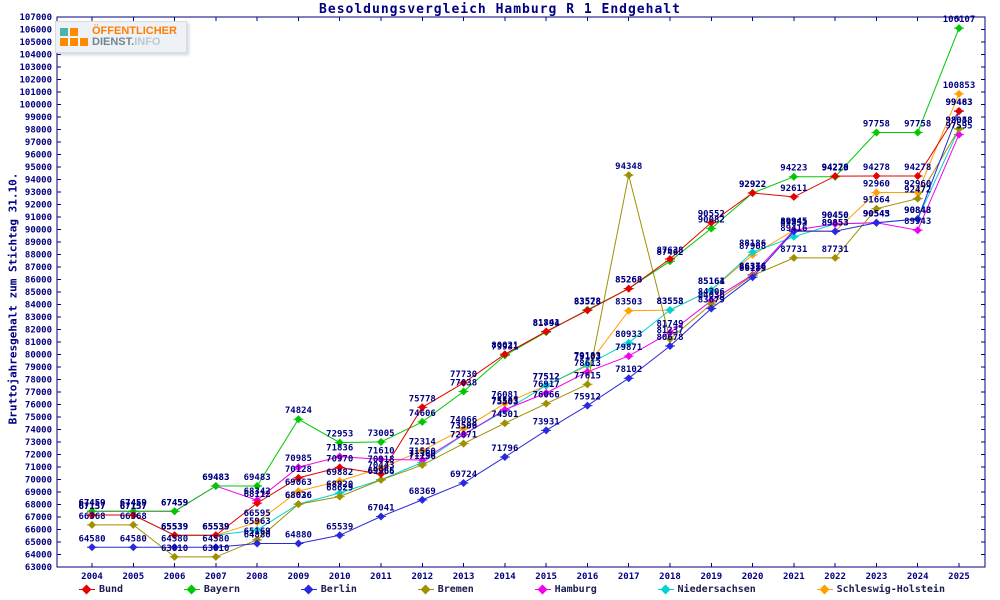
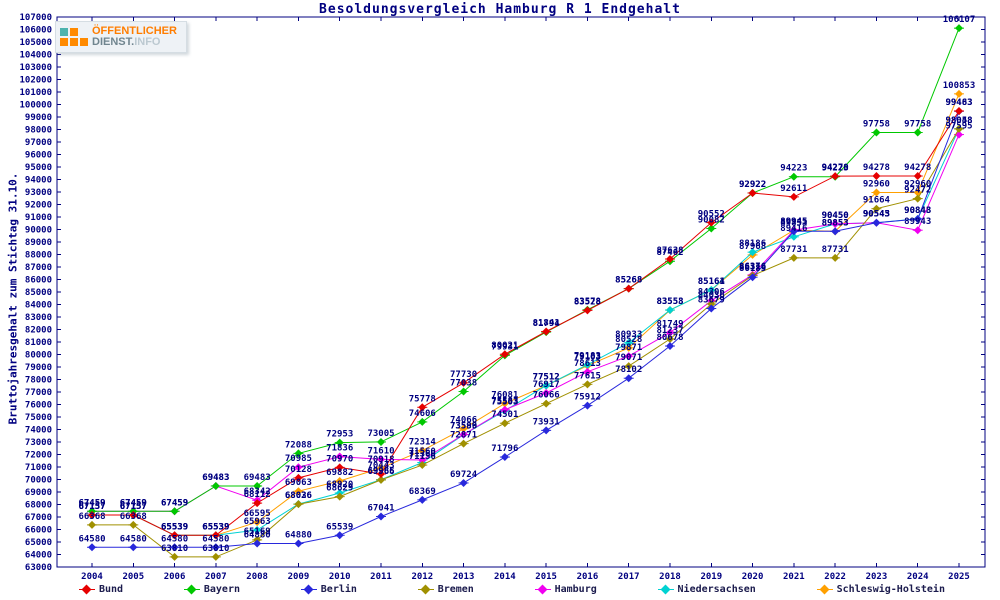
Bayern/2009: 74824 -> 72088
Bremen/2017: 94348 -> 79071
Schleswig-Holstein/2017: 83503 -> 80528
